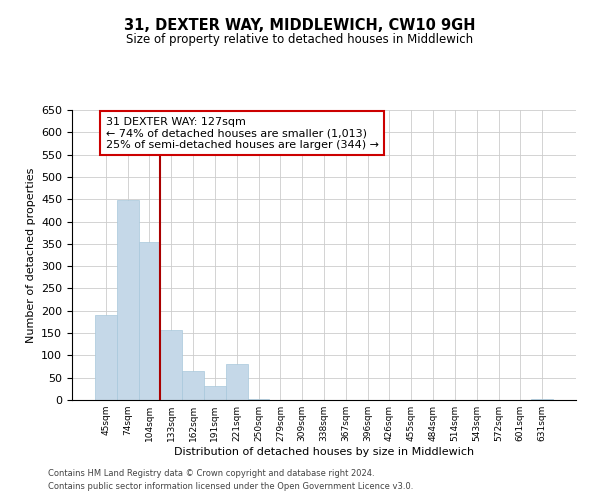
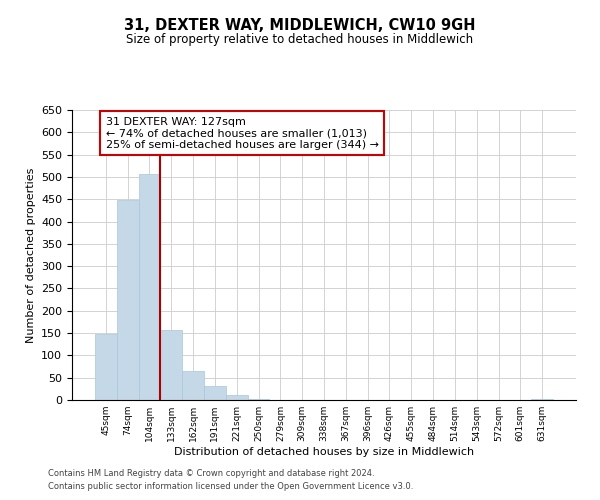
45sqm: 190 -> 148
104sqm: 355 -> 507
221sqm: 80 -> 12
